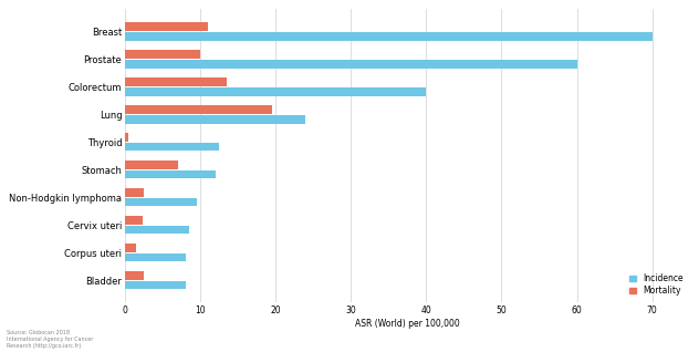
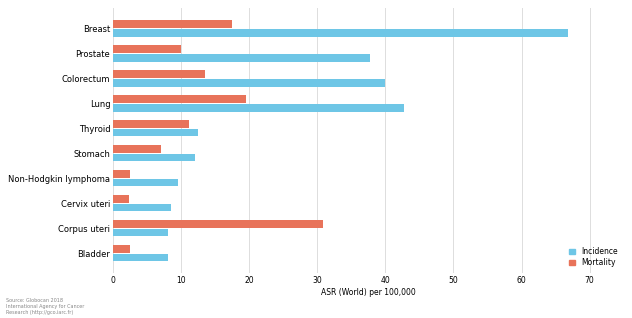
Mortality/Breast: 11.0 -> 17.4
Incidence/Breast: 70.0 -> 66.8
Incidence/Prostate: 60.0 -> 37.8
Incidence/Lung: 24.0 -> 42.8
Mortality/Thyroid: 0.4 -> 11.2
Mortality/Corpus uteri: 1.5 -> 30.8
